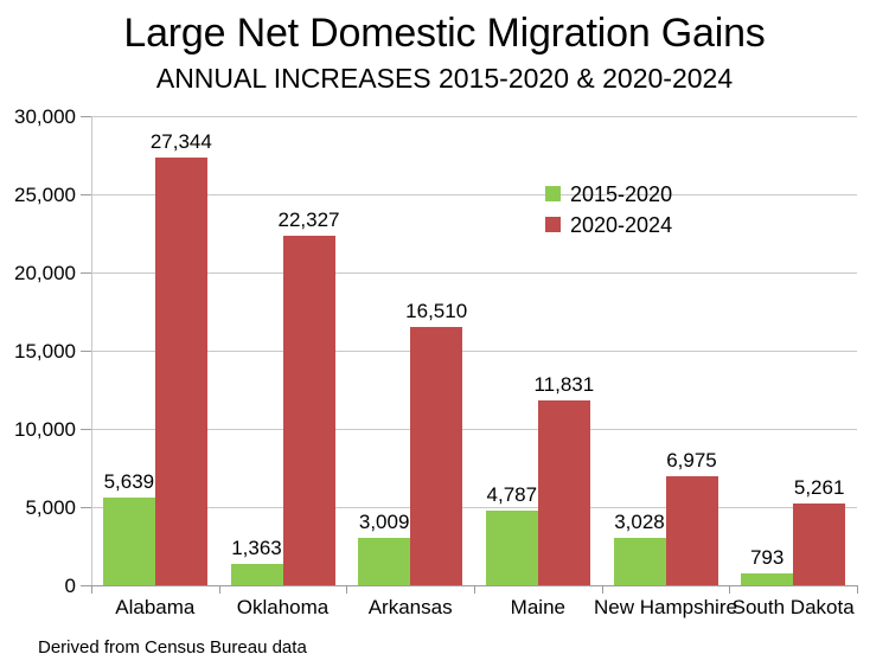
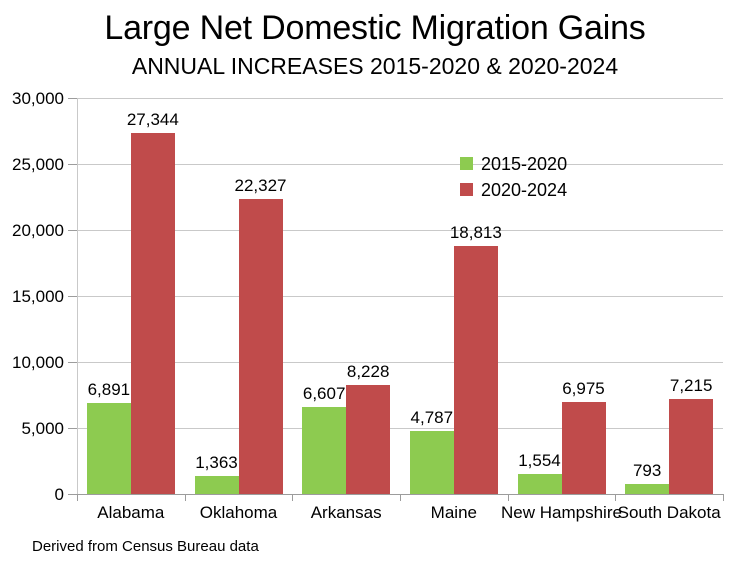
2015-2020/Alabama: 5,639 -> 6,891
2015-2020/Arkansas: 3,009 -> 6,607
2020-2024/Arkansas: 16,510 -> 8,228
2020-2024/Maine: 11,831 -> 18,813
2015-2020/New Hampshire: 3,028 -> 1,554
2020-2024/South Dakota: 5,261 -> 7,215
